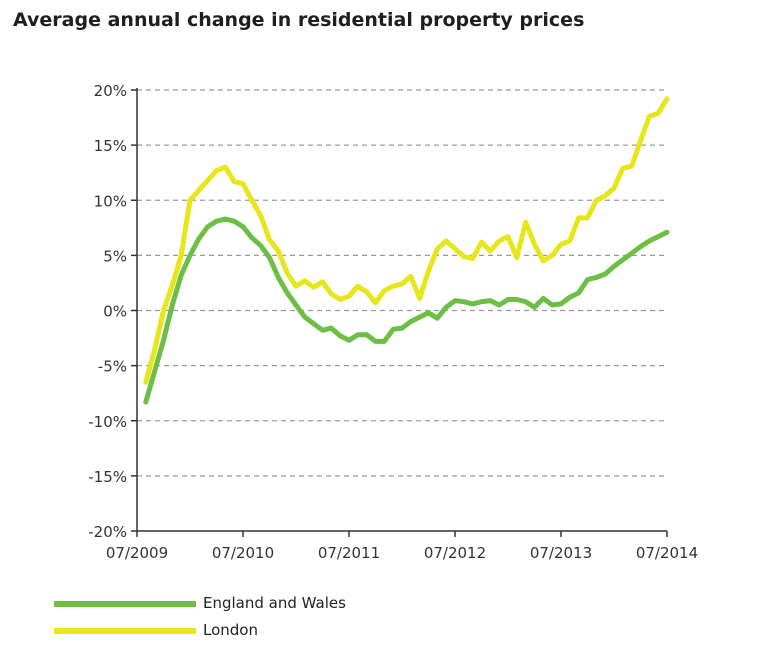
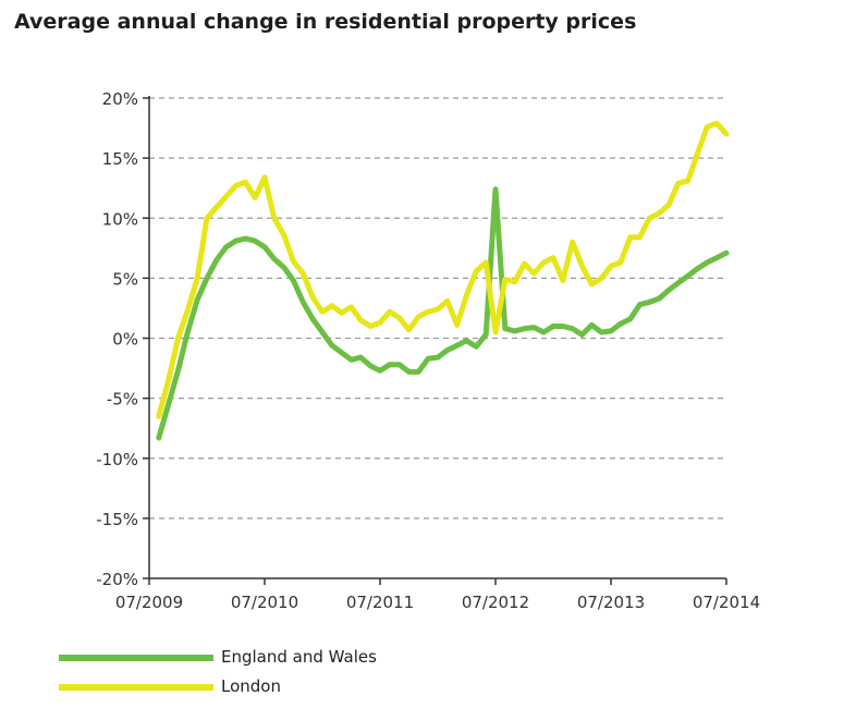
London/07/2010: 11.5% -> 13.4%
England and Wales/07/2012: 0.9% -> 12.4%
London/07/2012: 5.6% -> 0.5%
London/07/2014: 19.2% -> 17.0%
